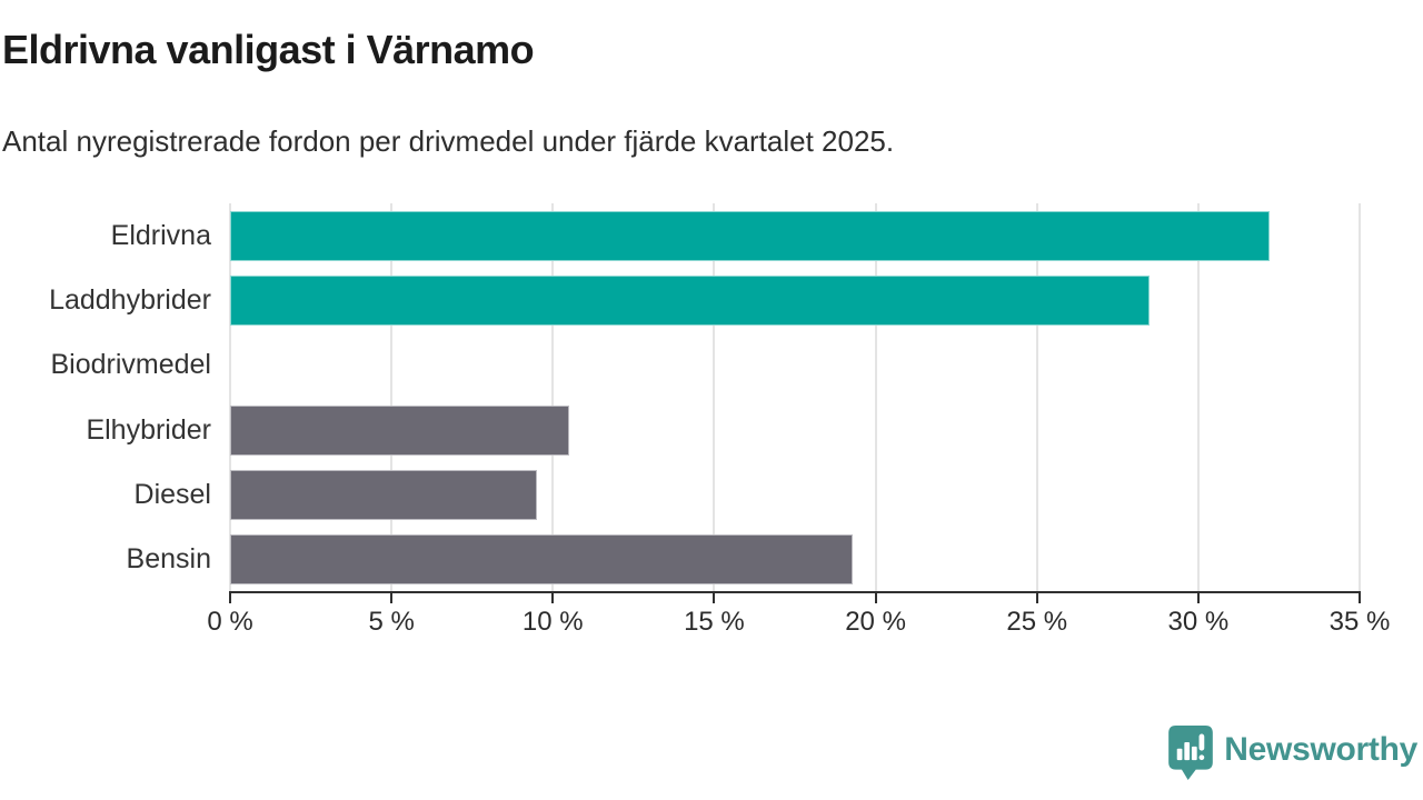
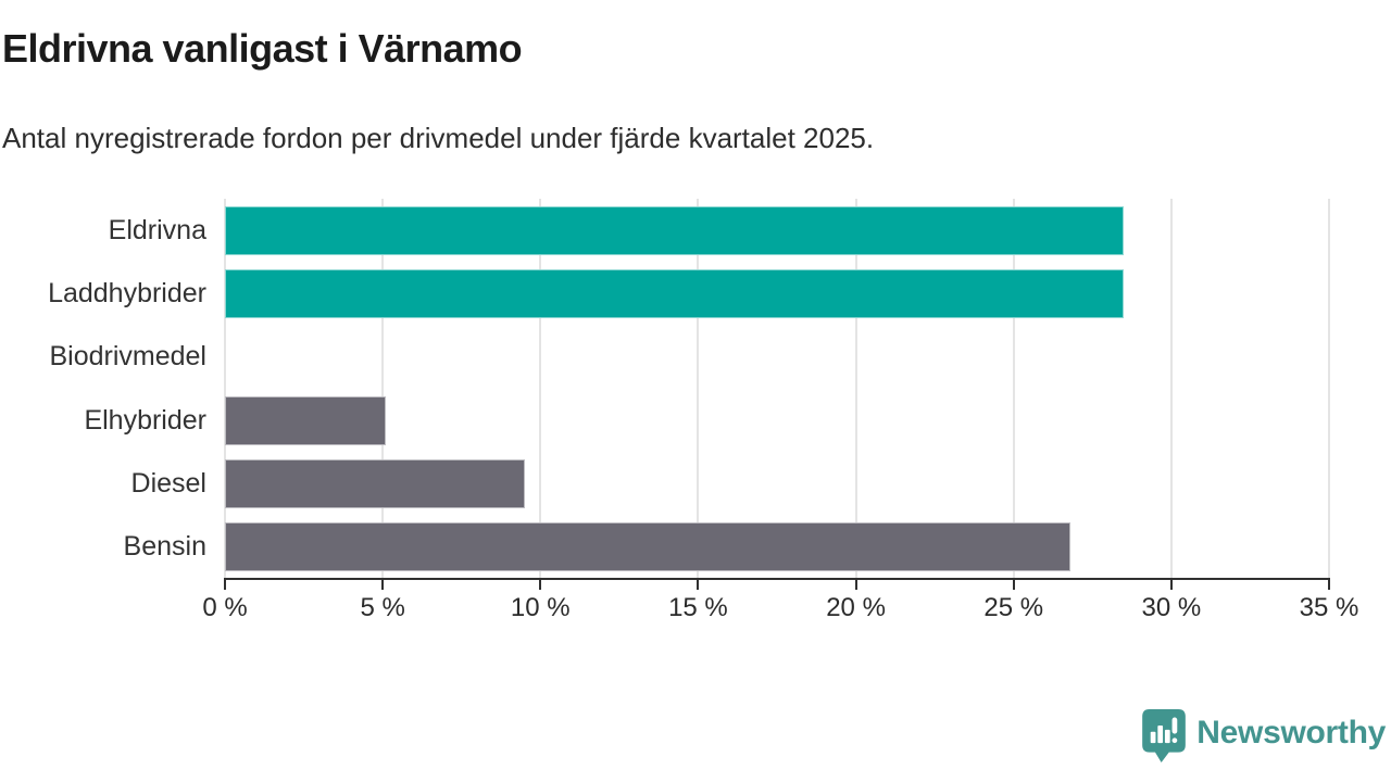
Eldrivna: 32.2% -> 28.5%
Elhybrider: 10.5% -> 5.1%
Bensin: 19.3% -> 26.8%
